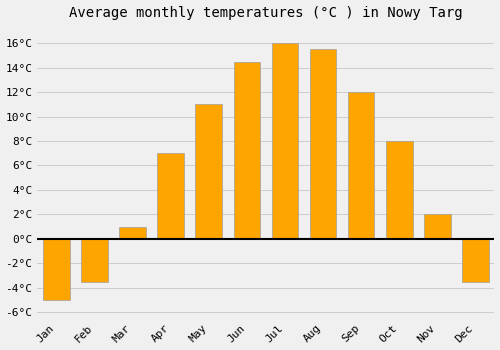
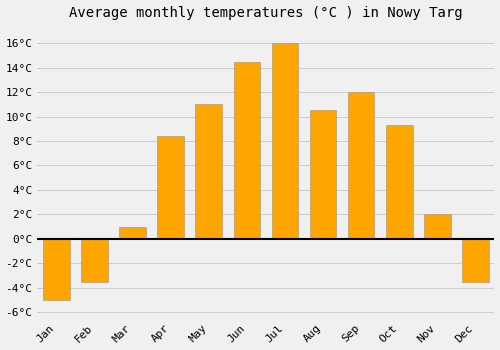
Apr: 7.0°C -> 8.4°C
Aug: 15.5°C -> 10.5°C
Oct: 8.0°C -> 9.3°C
